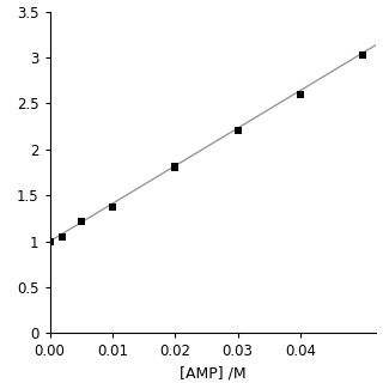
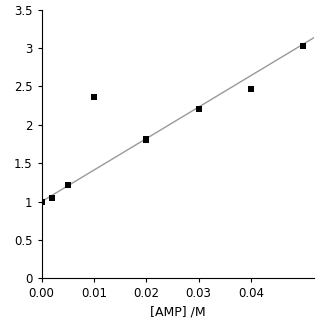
0.01: 1.37 -> 2.36
0.04: 2.60 -> 2.46
